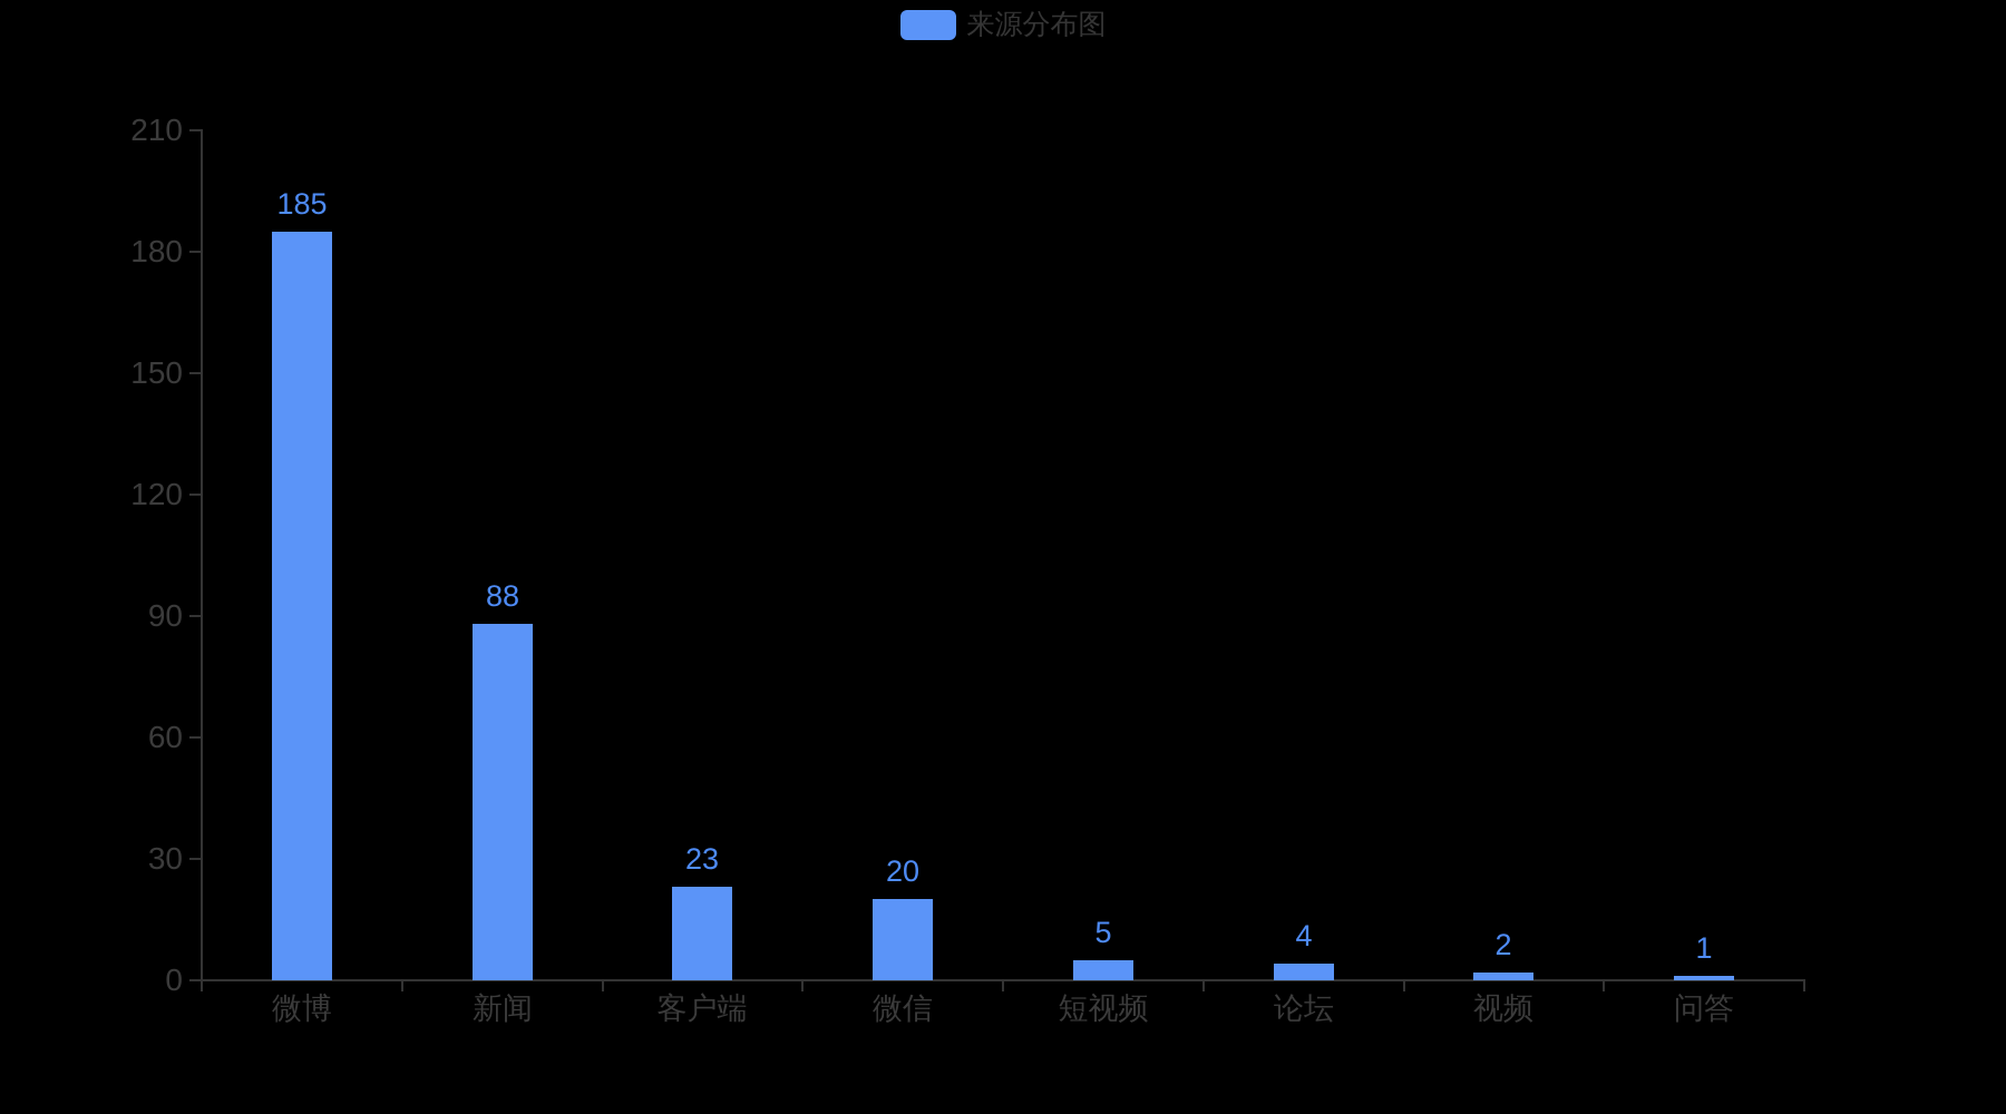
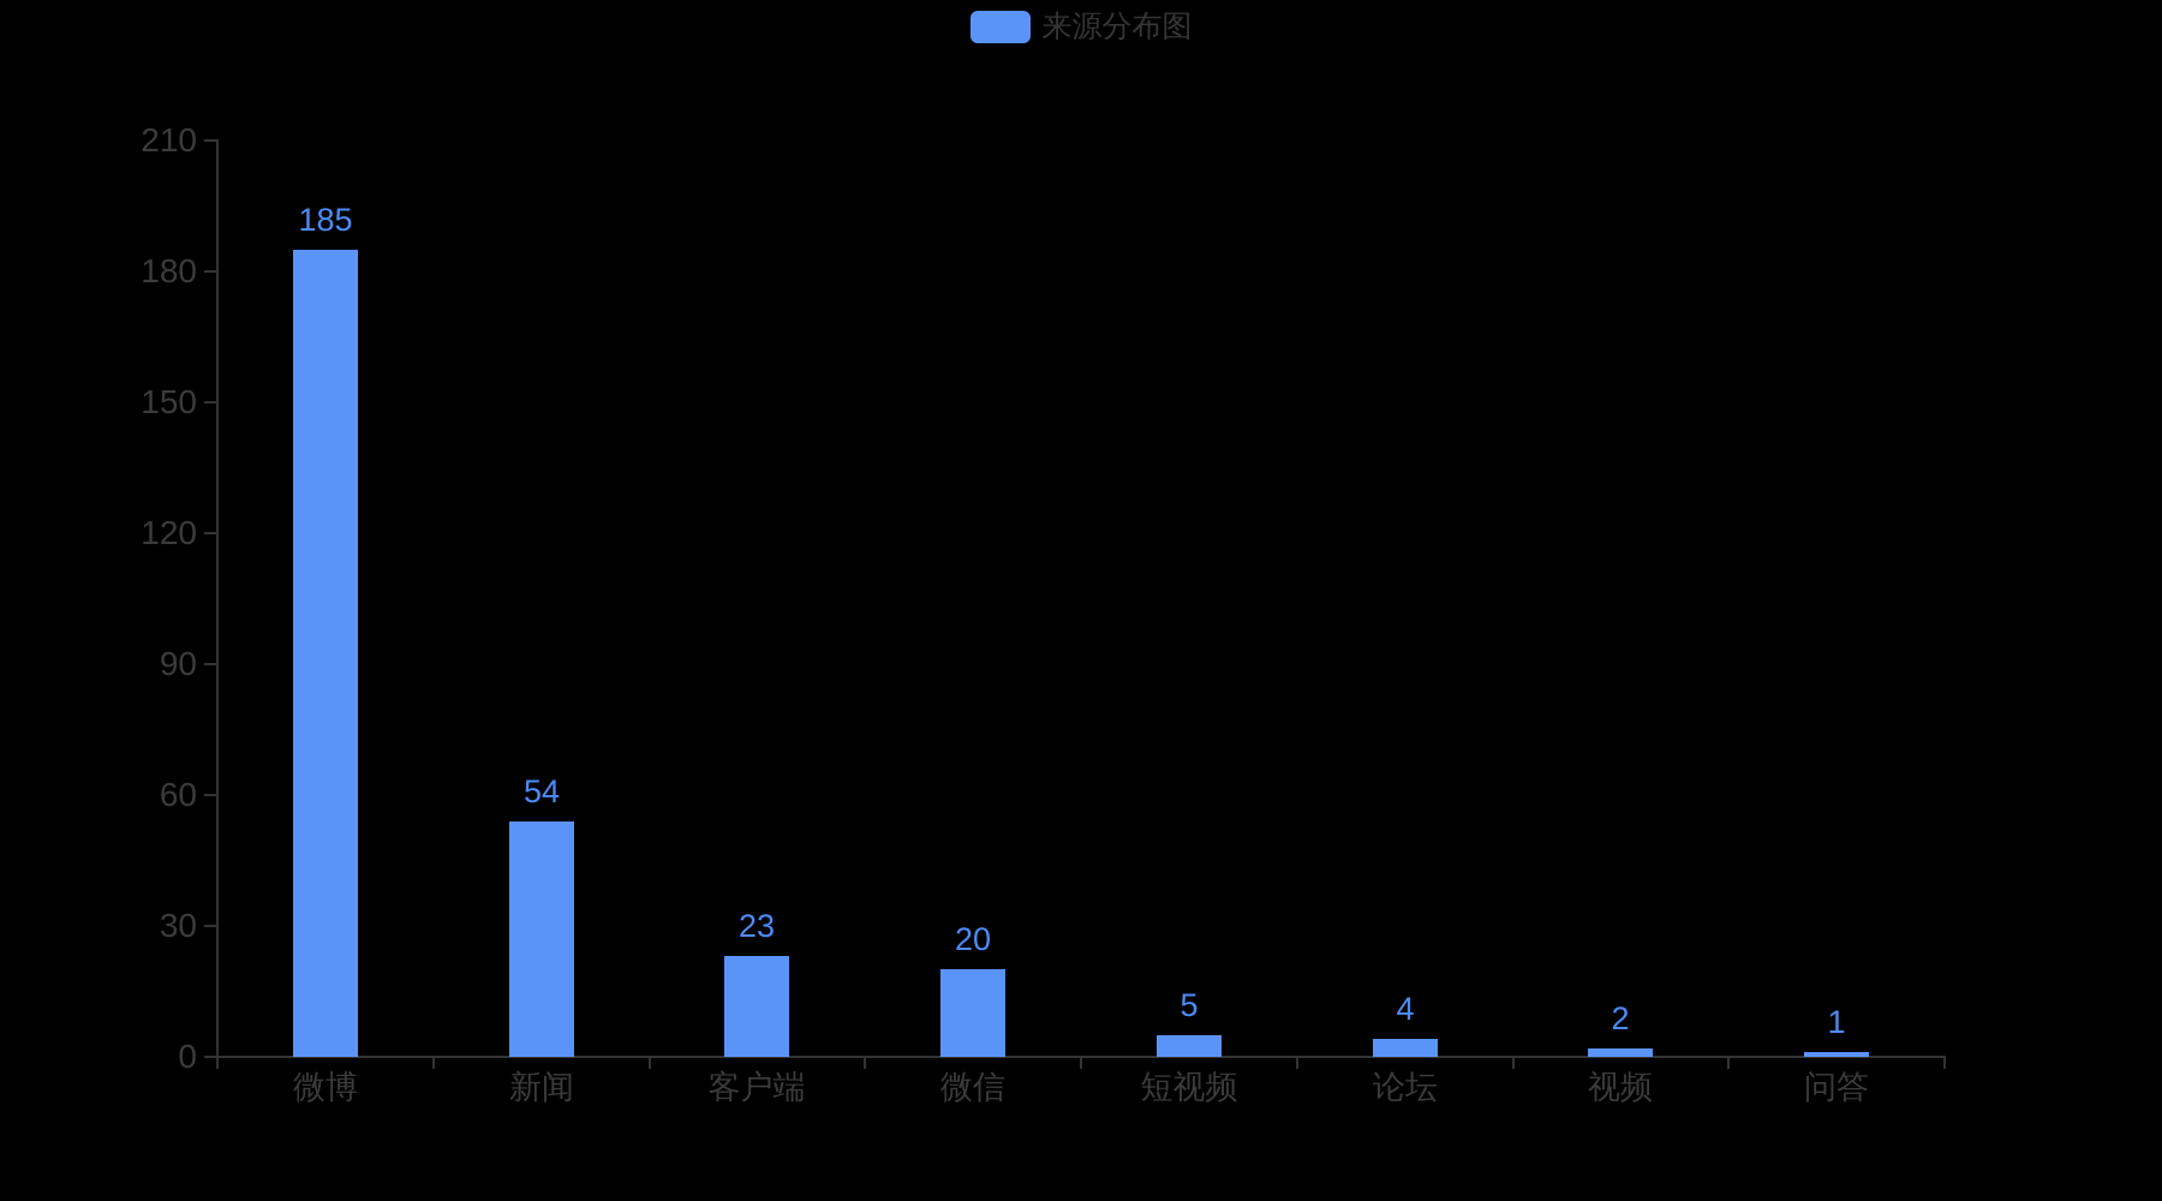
新闻: 88 -> 54
